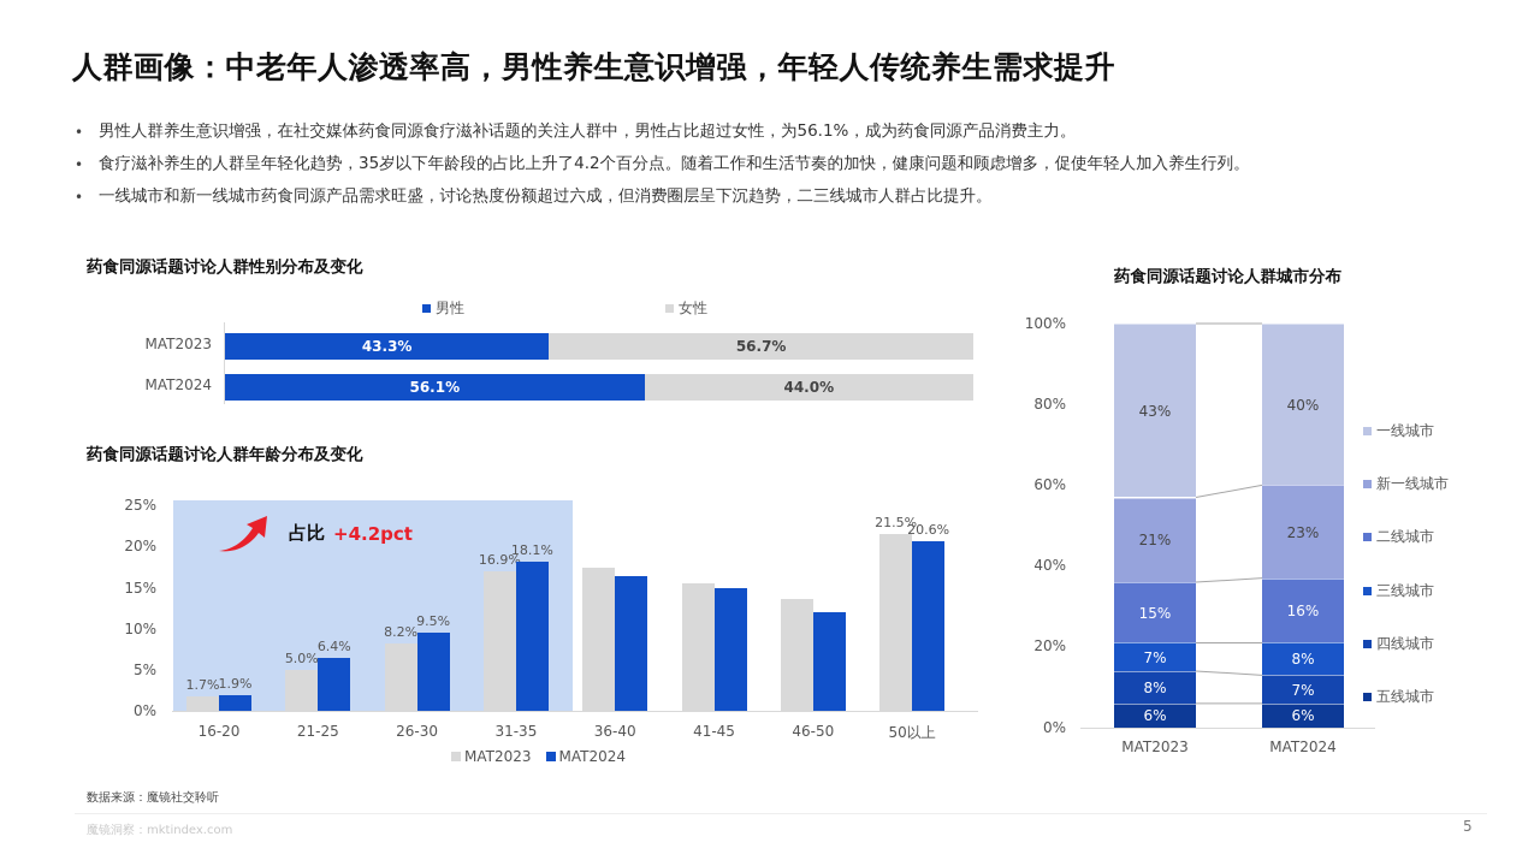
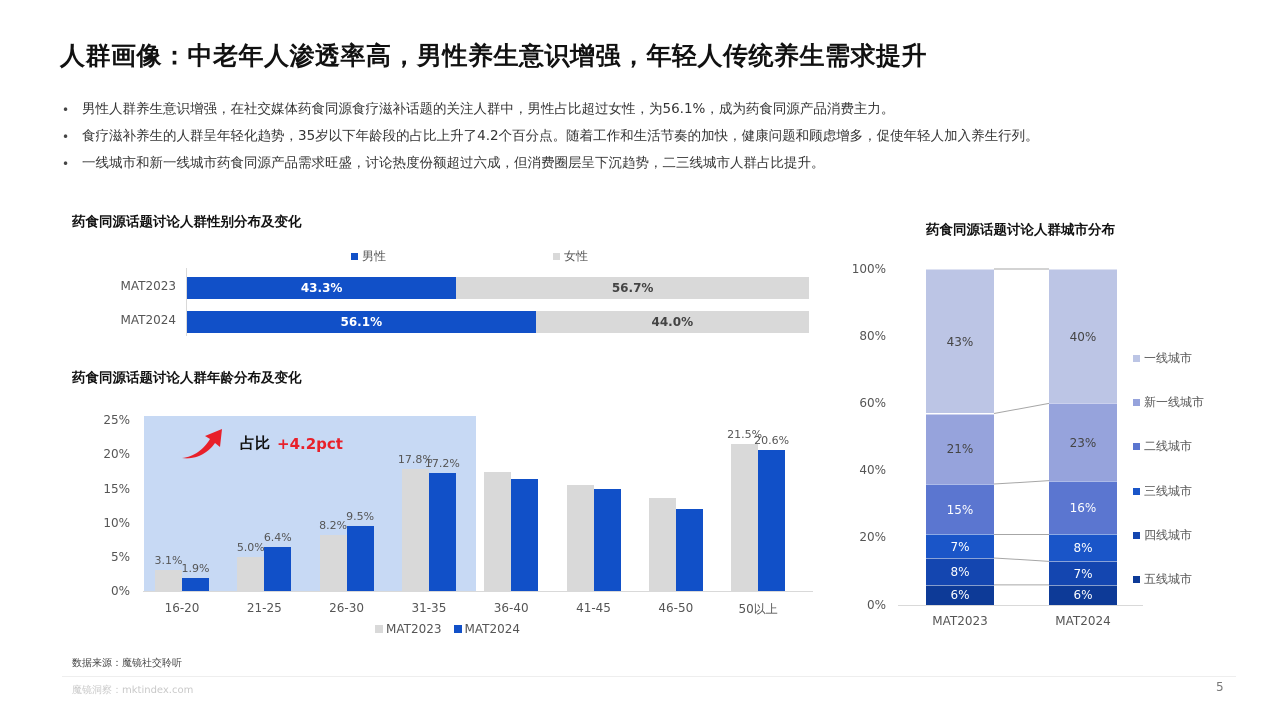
药食同源话题讨论人群年龄分布及变化/MAT2023/16-20: 1.7% -> 3.1%
药食同源话题讨论人群年龄分布及变化/MAT2023/31-35: 16.9% -> 17.8%
药食同源话题讨论人群年龄分布及变化/MAT2024/31-35: 18.1% -> 17.2%
